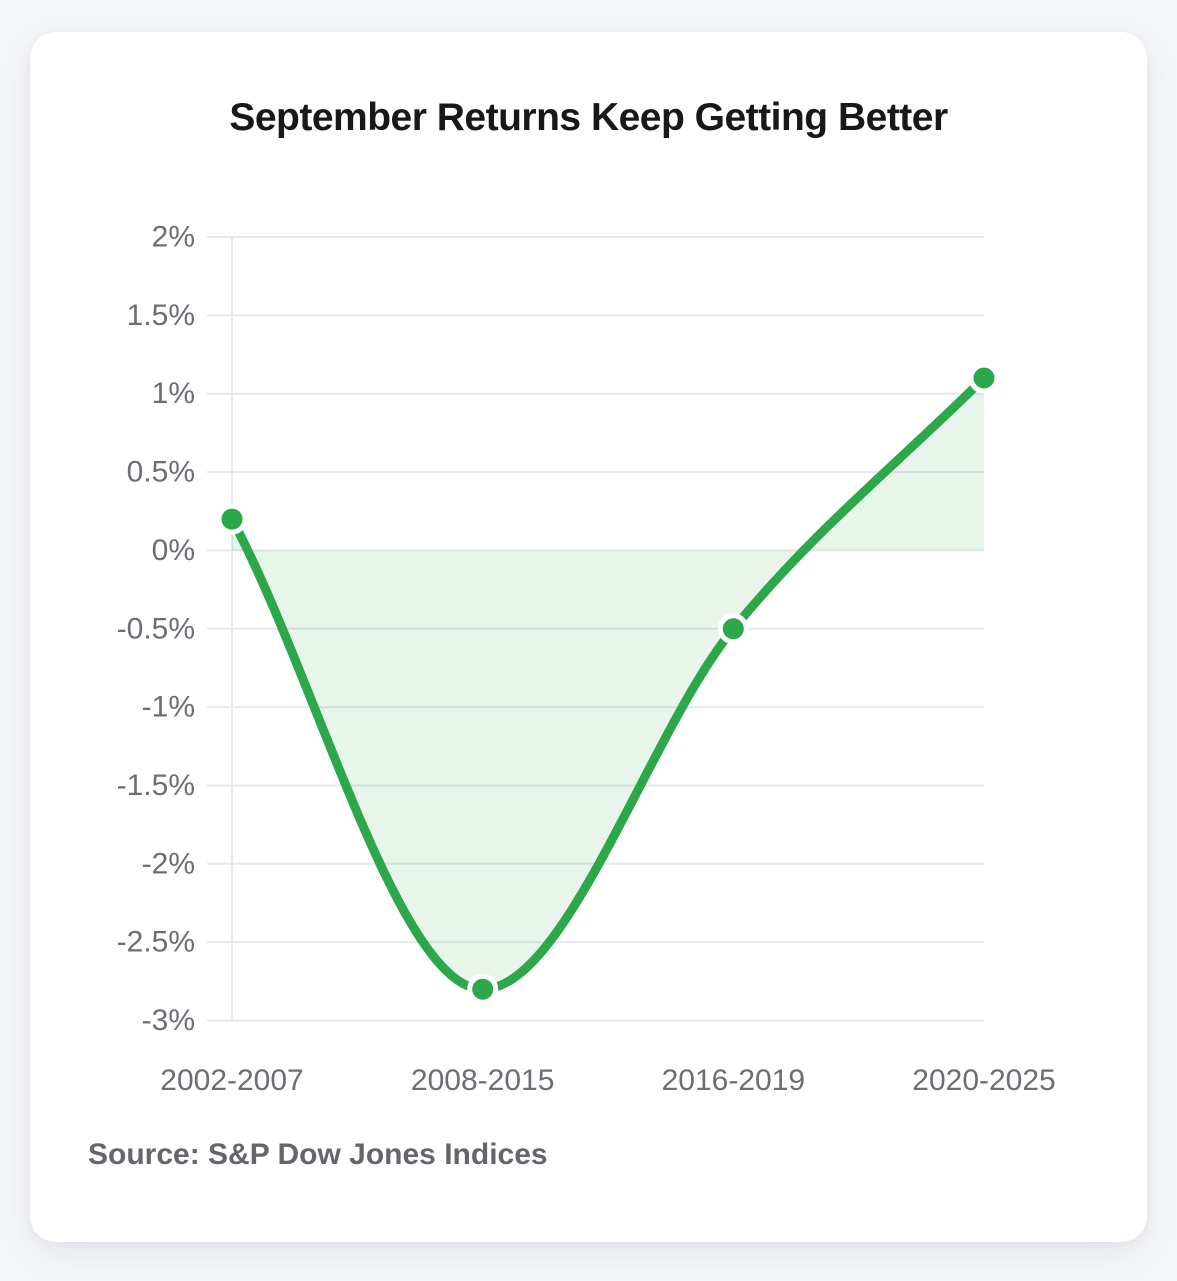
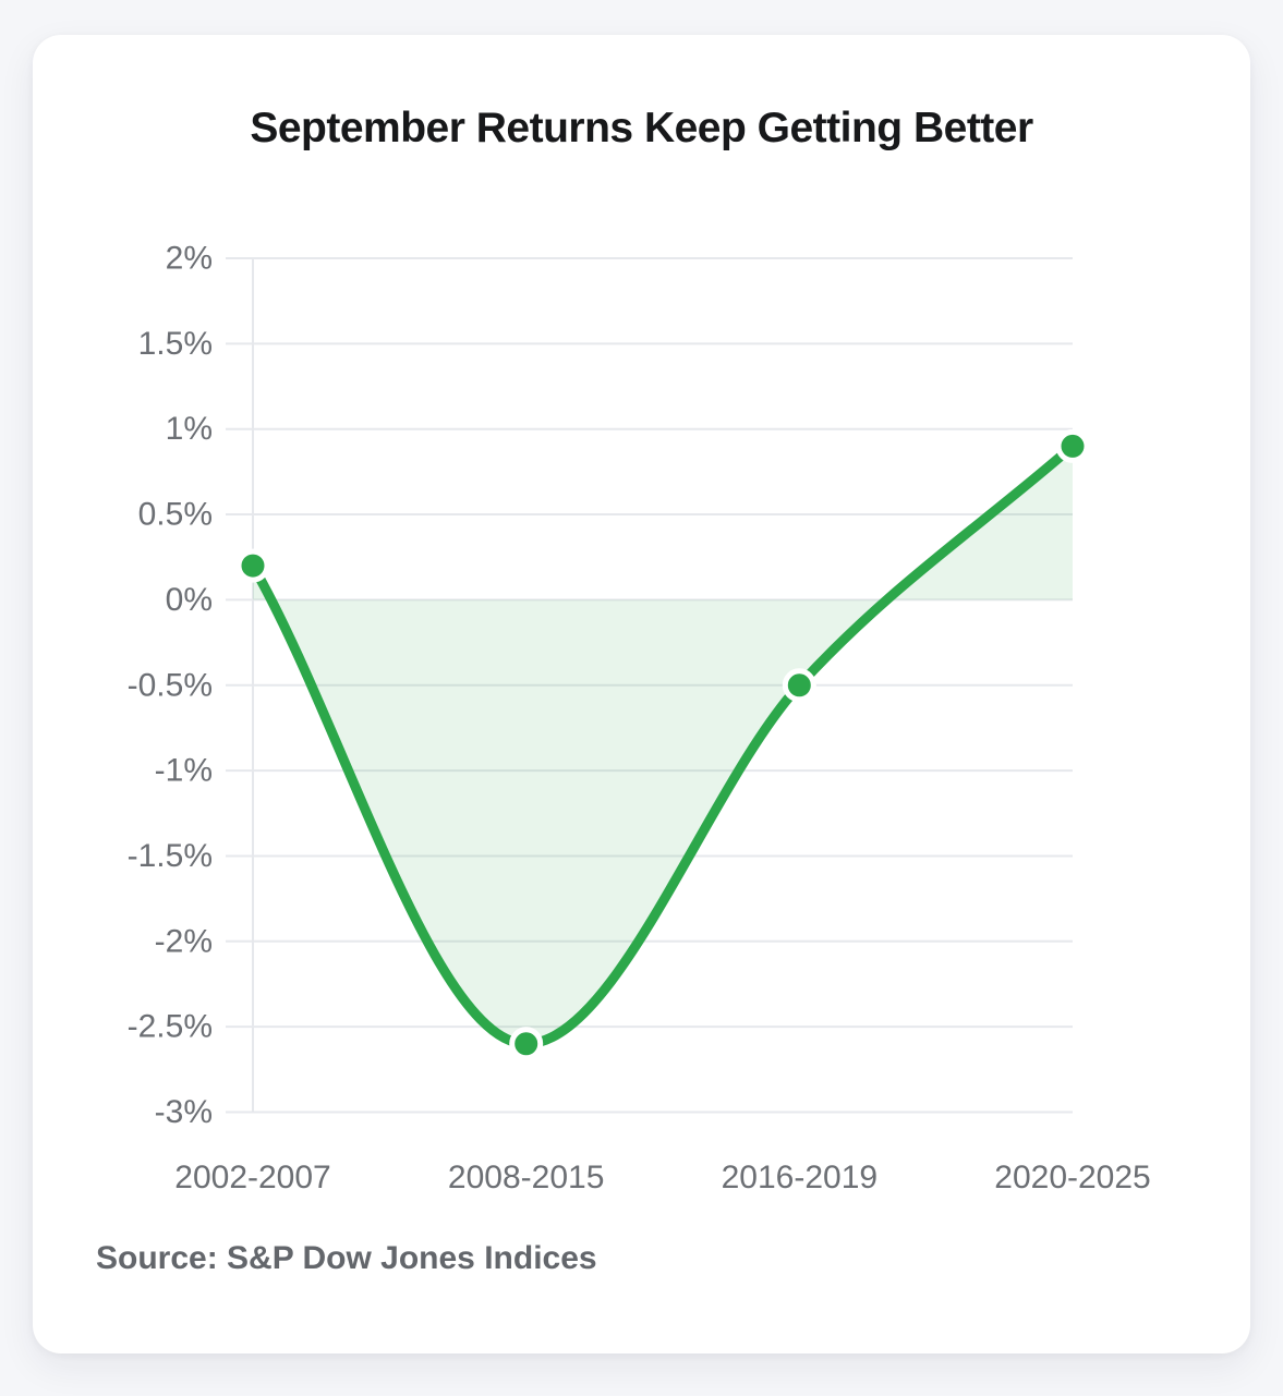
2008-2015: -2.8% -> -2.6%
2020-2025: 1.1% -> 0.9%
